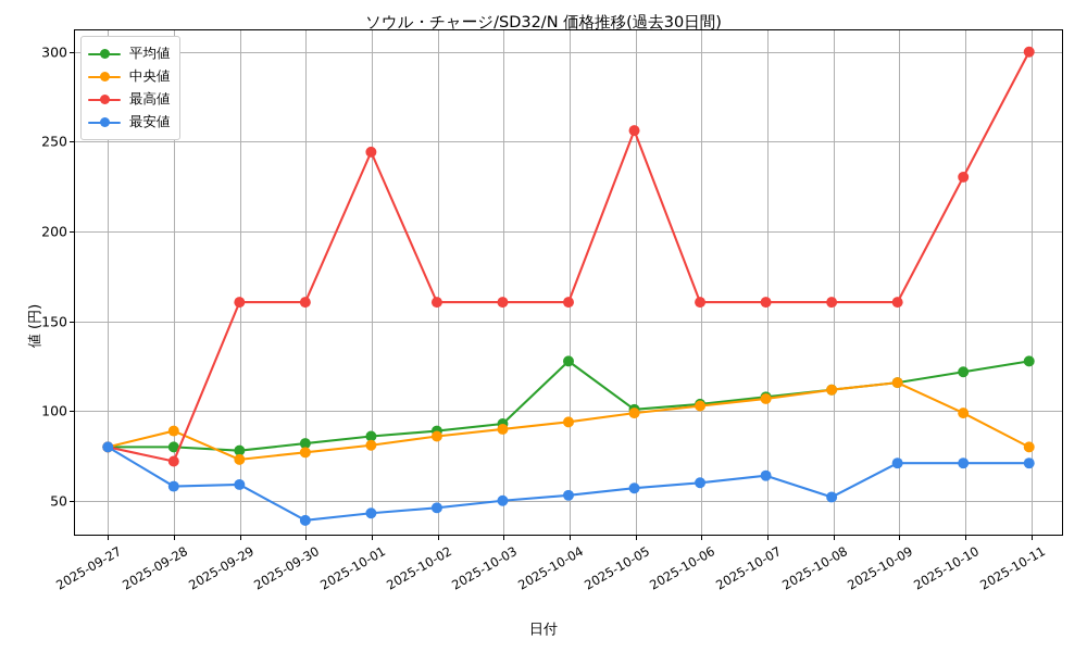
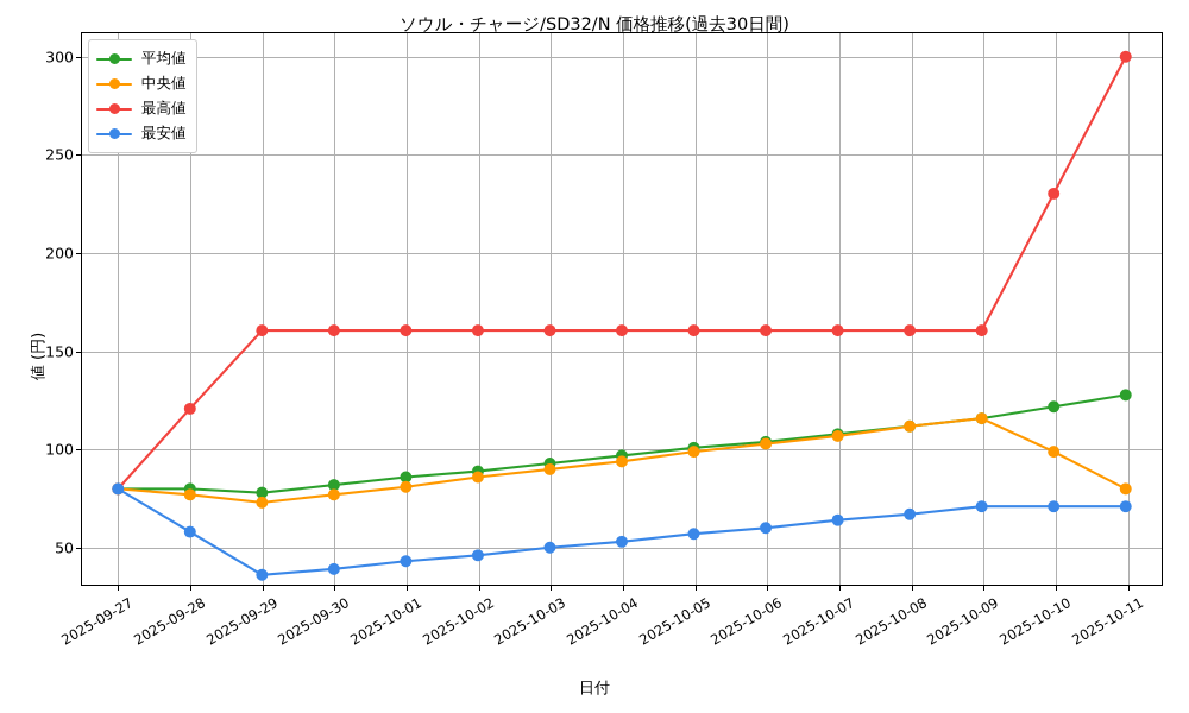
中央値/2025-09-28: 88 -> 76
最高値/2025-09-28: 71 -> 120
最安値/2025-09-29: 58 -> 35
最高値/2025-10-01: 244 -> 160
平均値/2025-10-04: 127 -> 96
最高値/2025-10-05: 256 -> 160
最安値/2025-10-08: 51 -> 66
